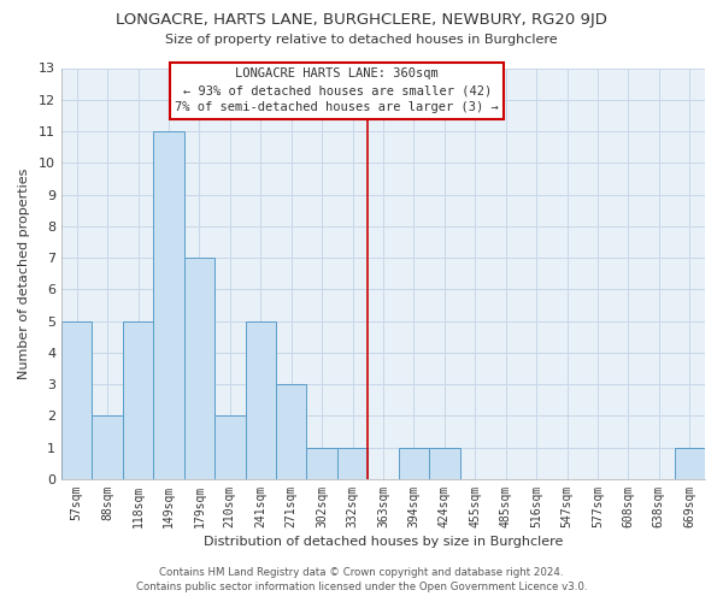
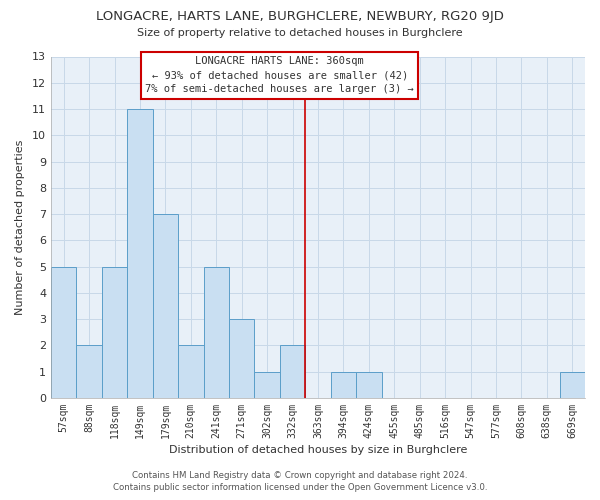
332sqm: 1 -> 2
